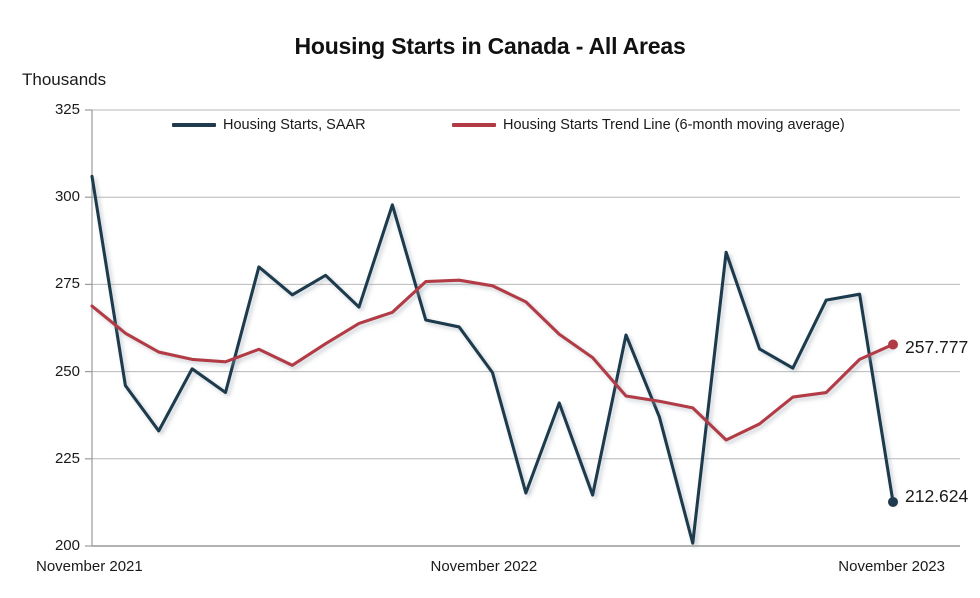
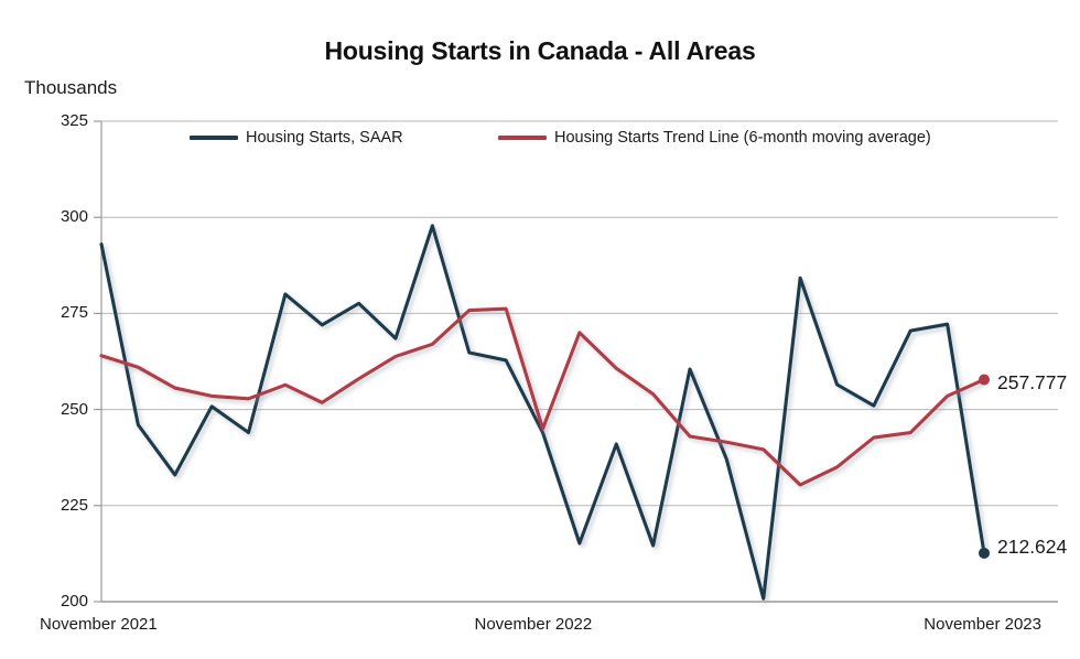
Housing Starts, SAAR/November 2021: 306 -> 293
Housing Starts Trend Line (6-month moving average)/November 2021: 269 -> 264
Housing Starts, SAAR/November 2022: 250 -> 244
Housing Starts Trend Line (6-month moving average)/November 2022: 275 -> 245
